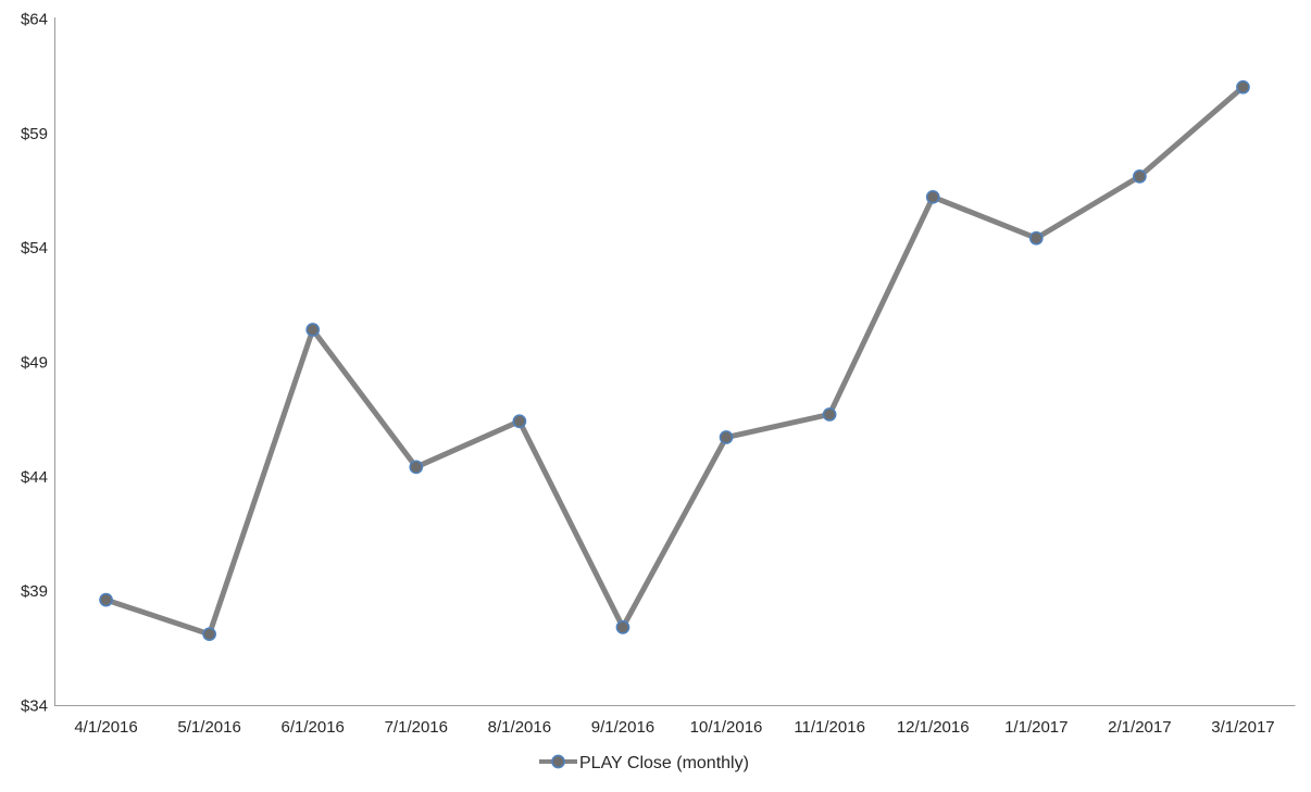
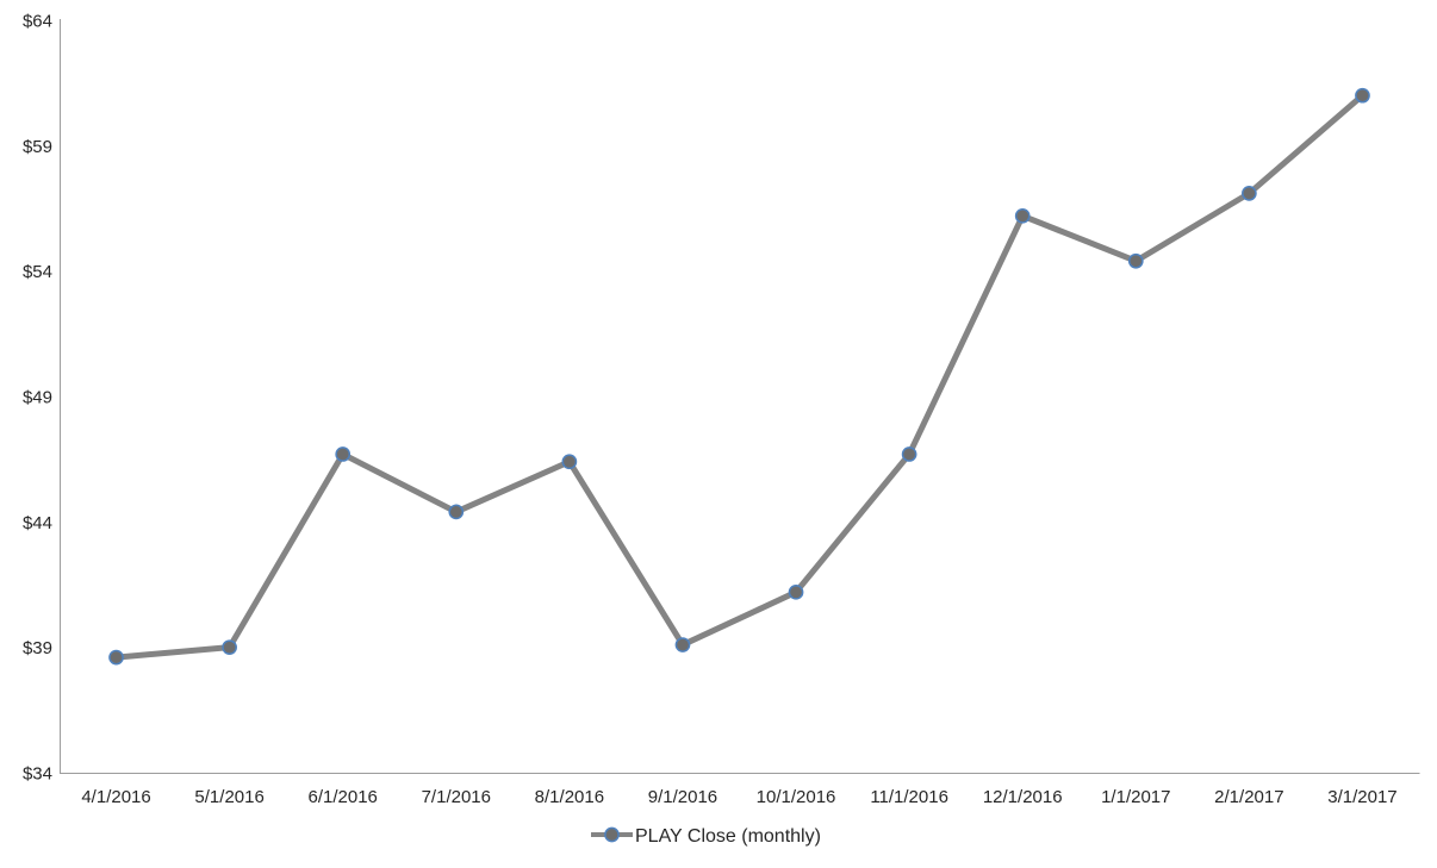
5/1/2016: $37.1 -> $39.0
6/1/2016: $50.4 -> $46.7
9/1/2016: $37.4 -> $39.1
10/1/2016: $45.7 -> $41.2
